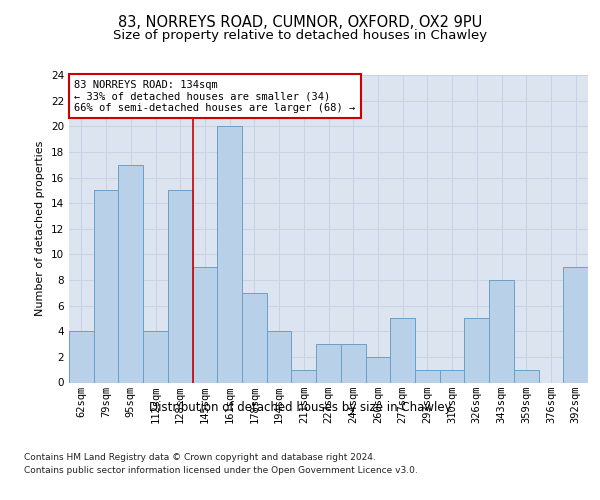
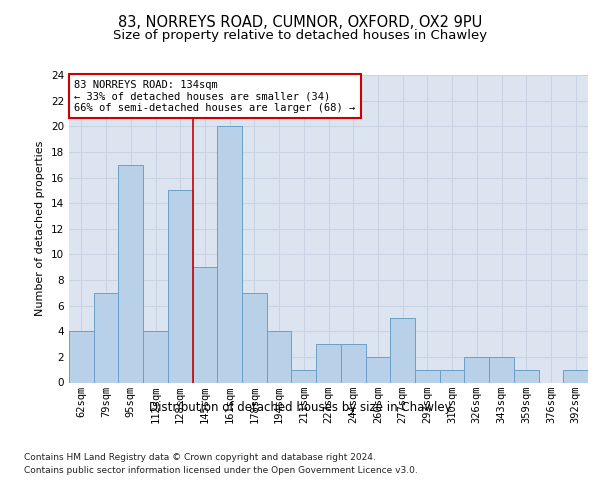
79sqm: 15 -> 7
326sqm: 5 -> 2
343sqm: 8 -> 2
392sqm: 9 -> 1
